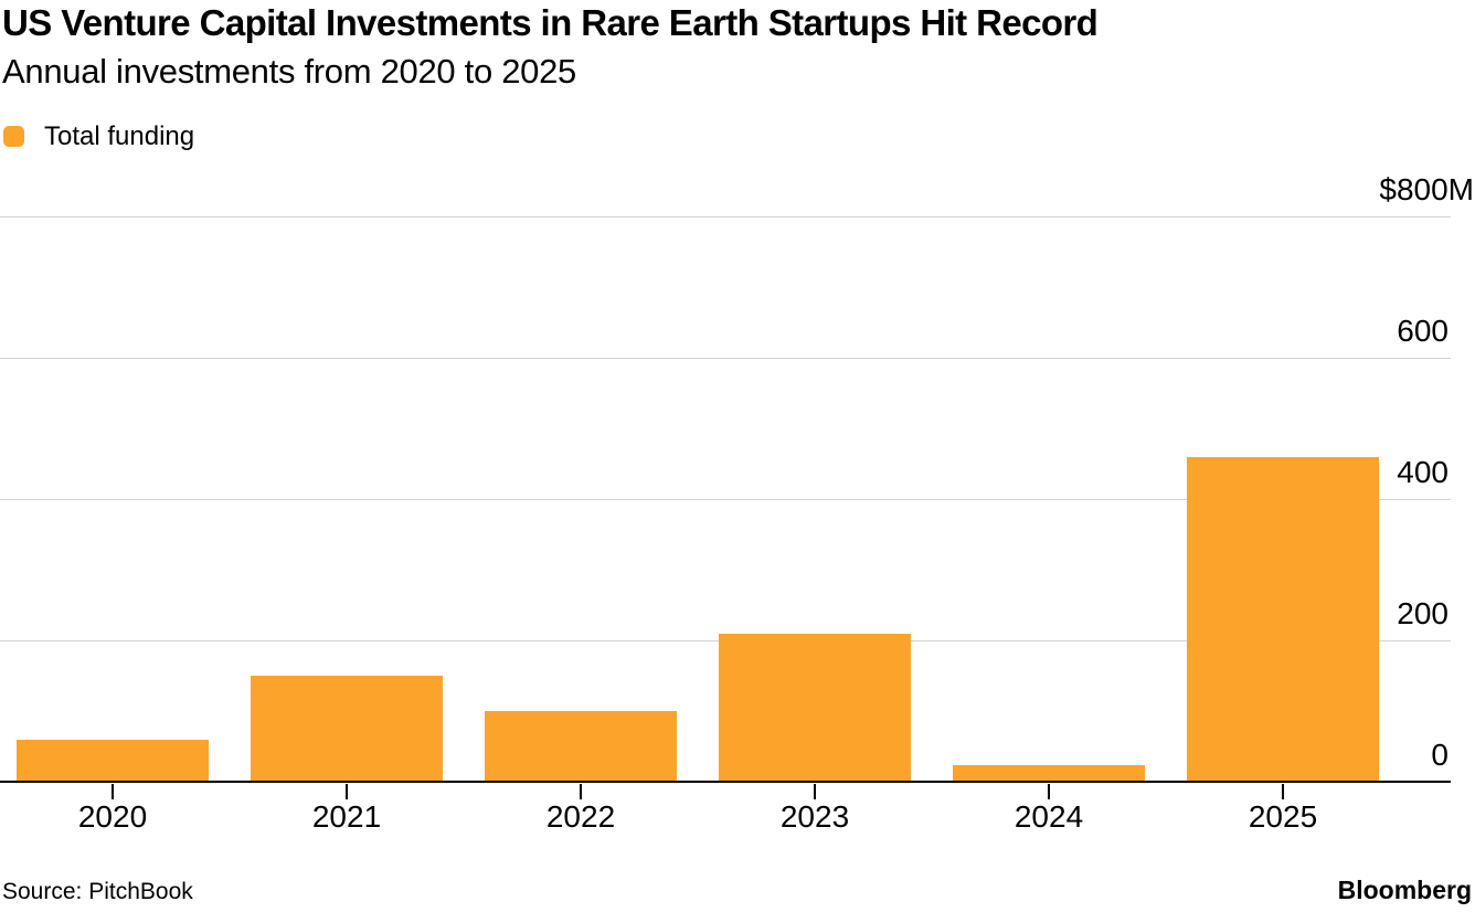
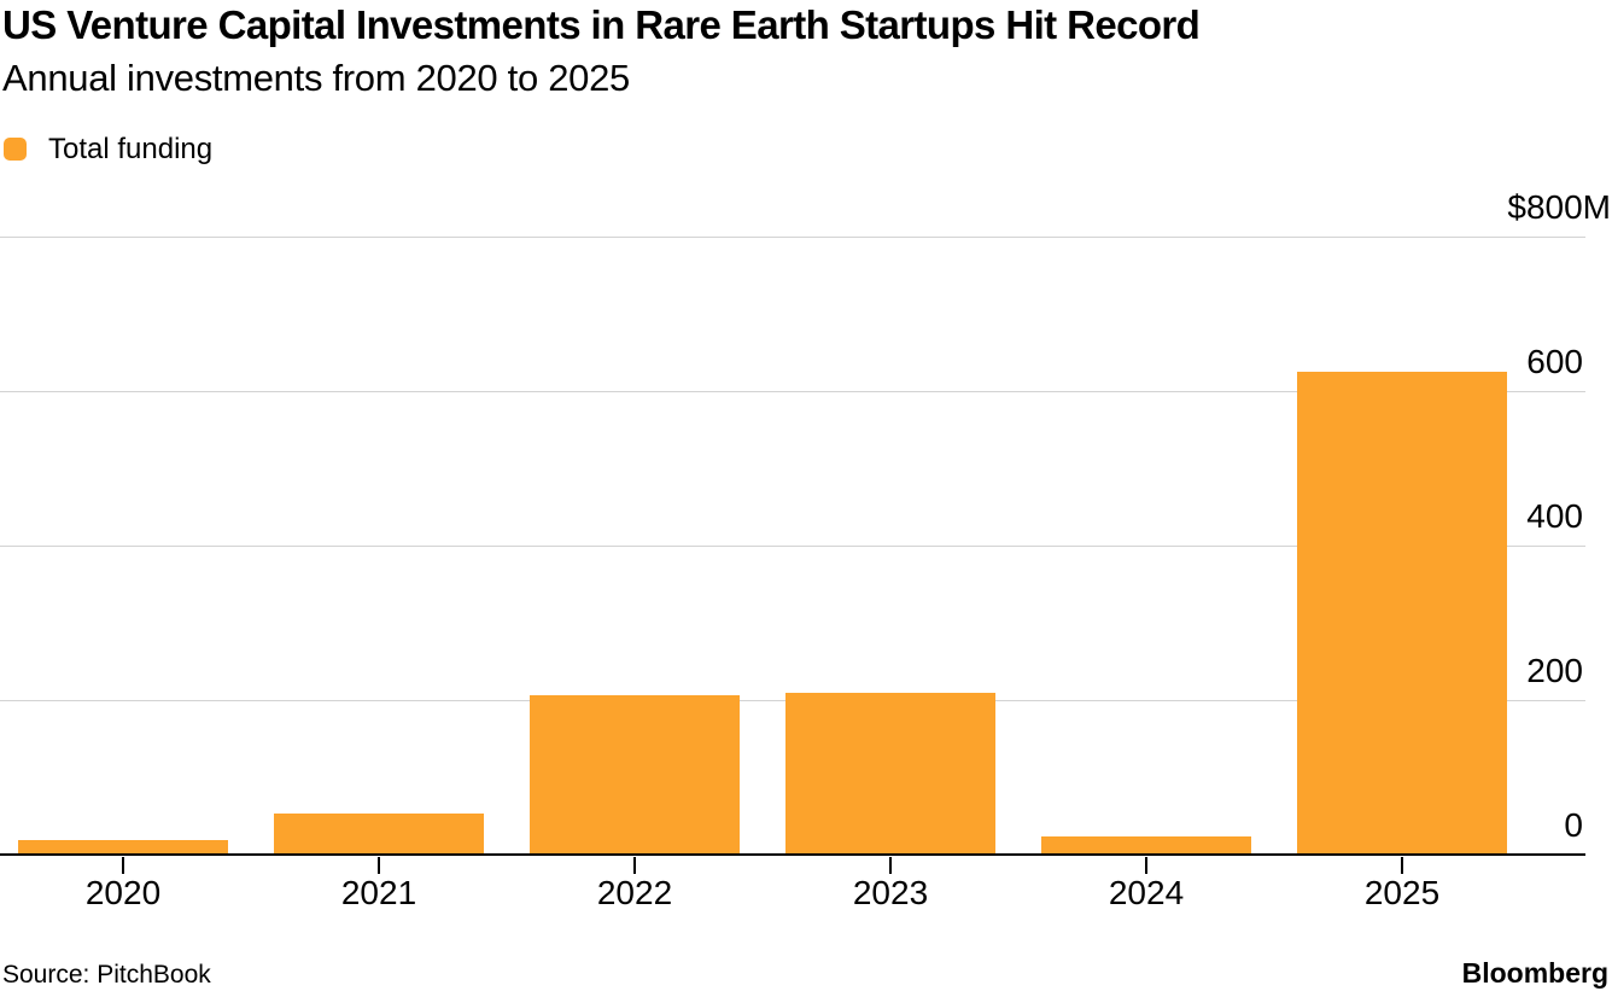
2020: 60 -> 20
2021: 150 -> 50
2022: 100 -> 210
2025: 460 -> 620
